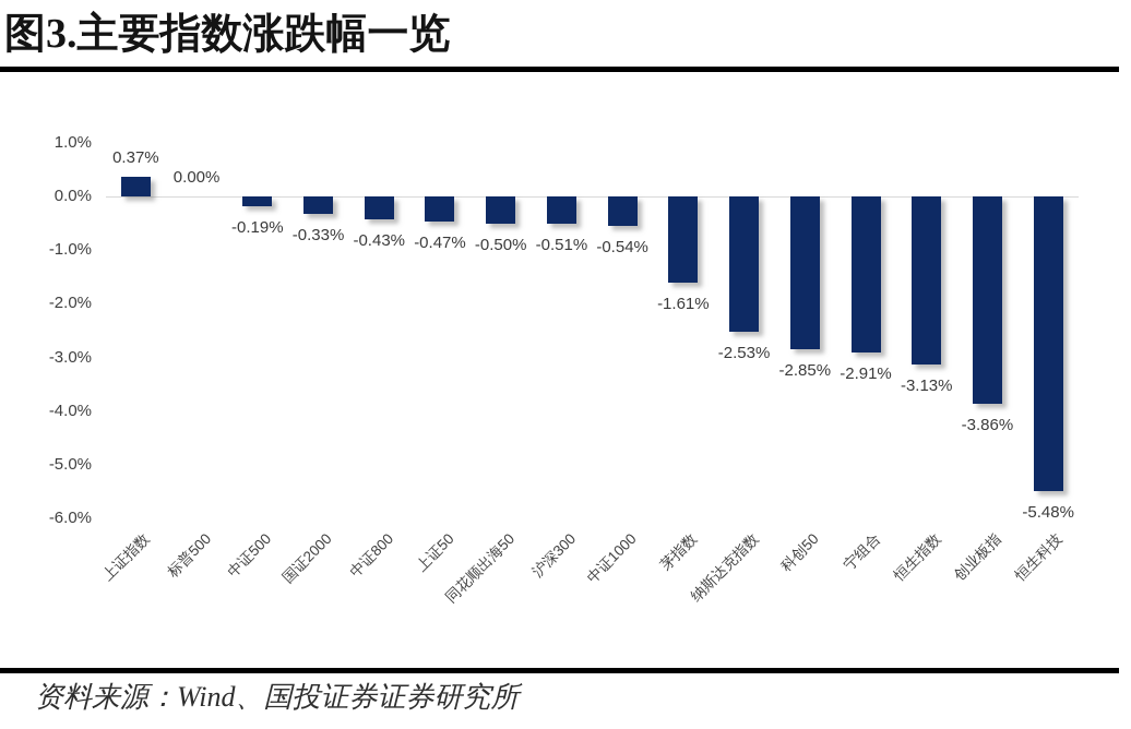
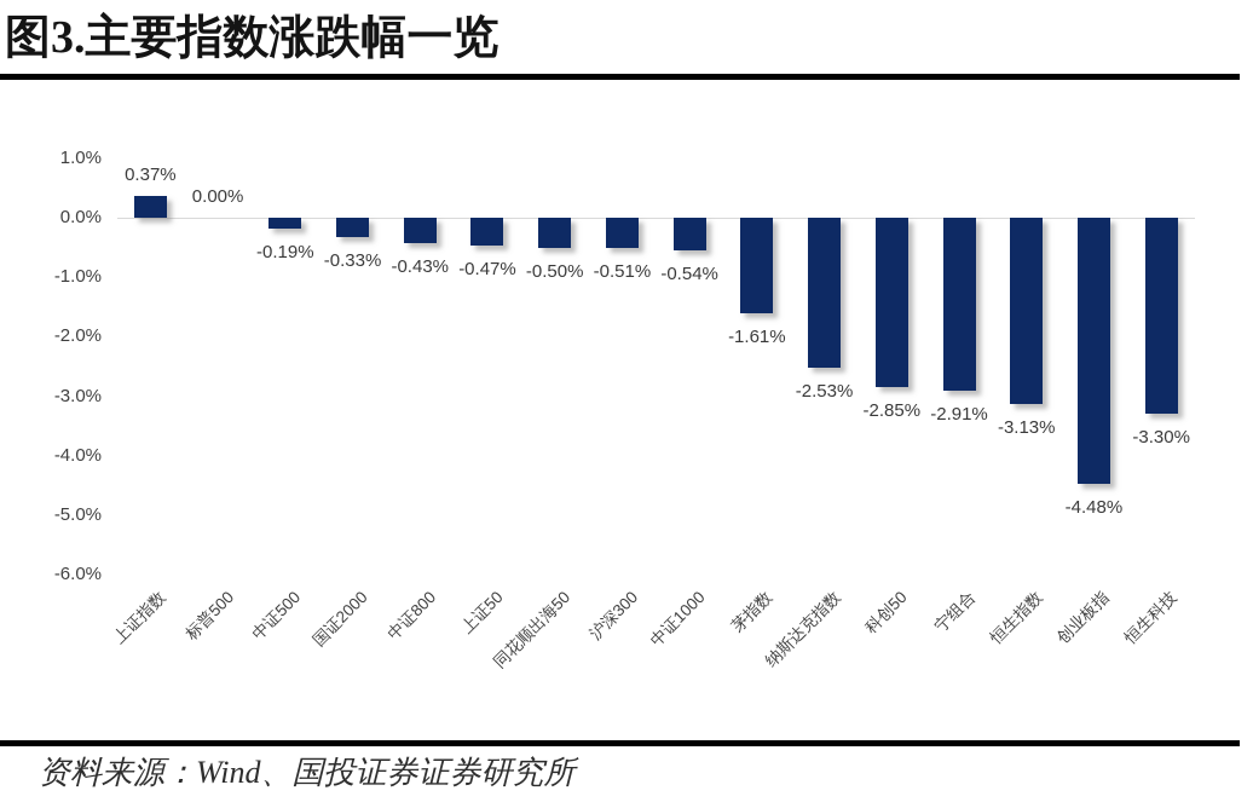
创业板指: -3.86% -> -4.48%
恒生科技: -5.48% -> -3.30%
